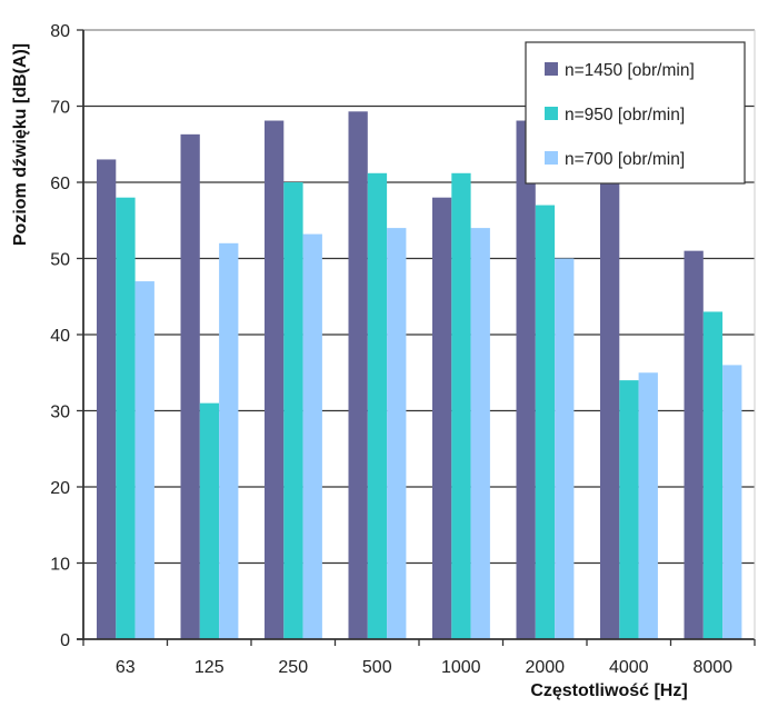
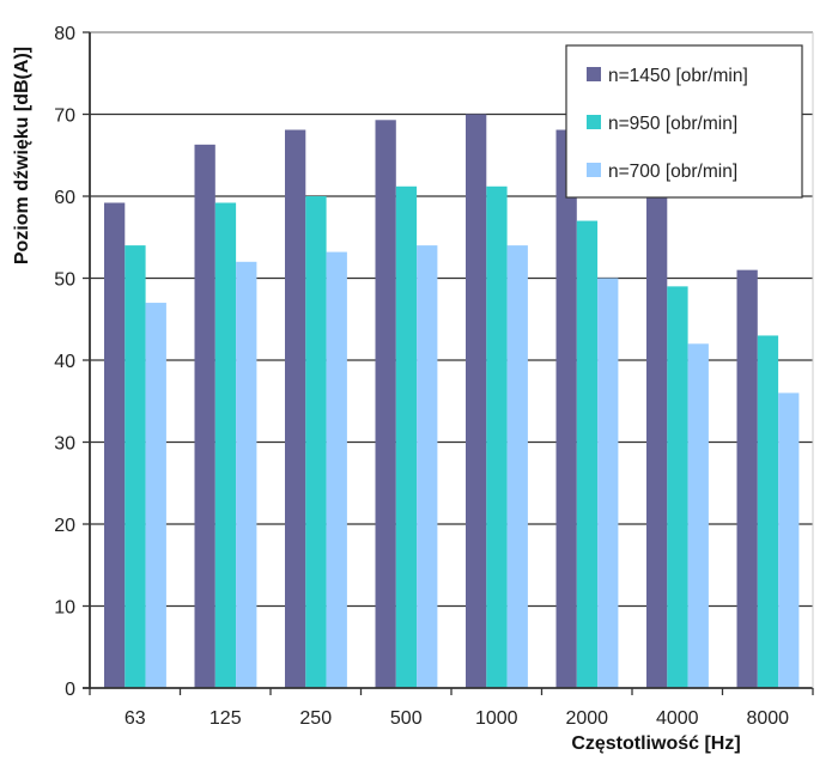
n=1450 [obr/min]/63: 63 -> 59
n=950 [obr/min]/63: 58 -> 54
n=950 [obr/min]/125: 31 -> 59
n=1450 [obr/min]/1000: 58 -> 70
n=950 [obr/min]/4000: 34 -> 49
n=700 [obr/min]/4000: 35 -> 42
